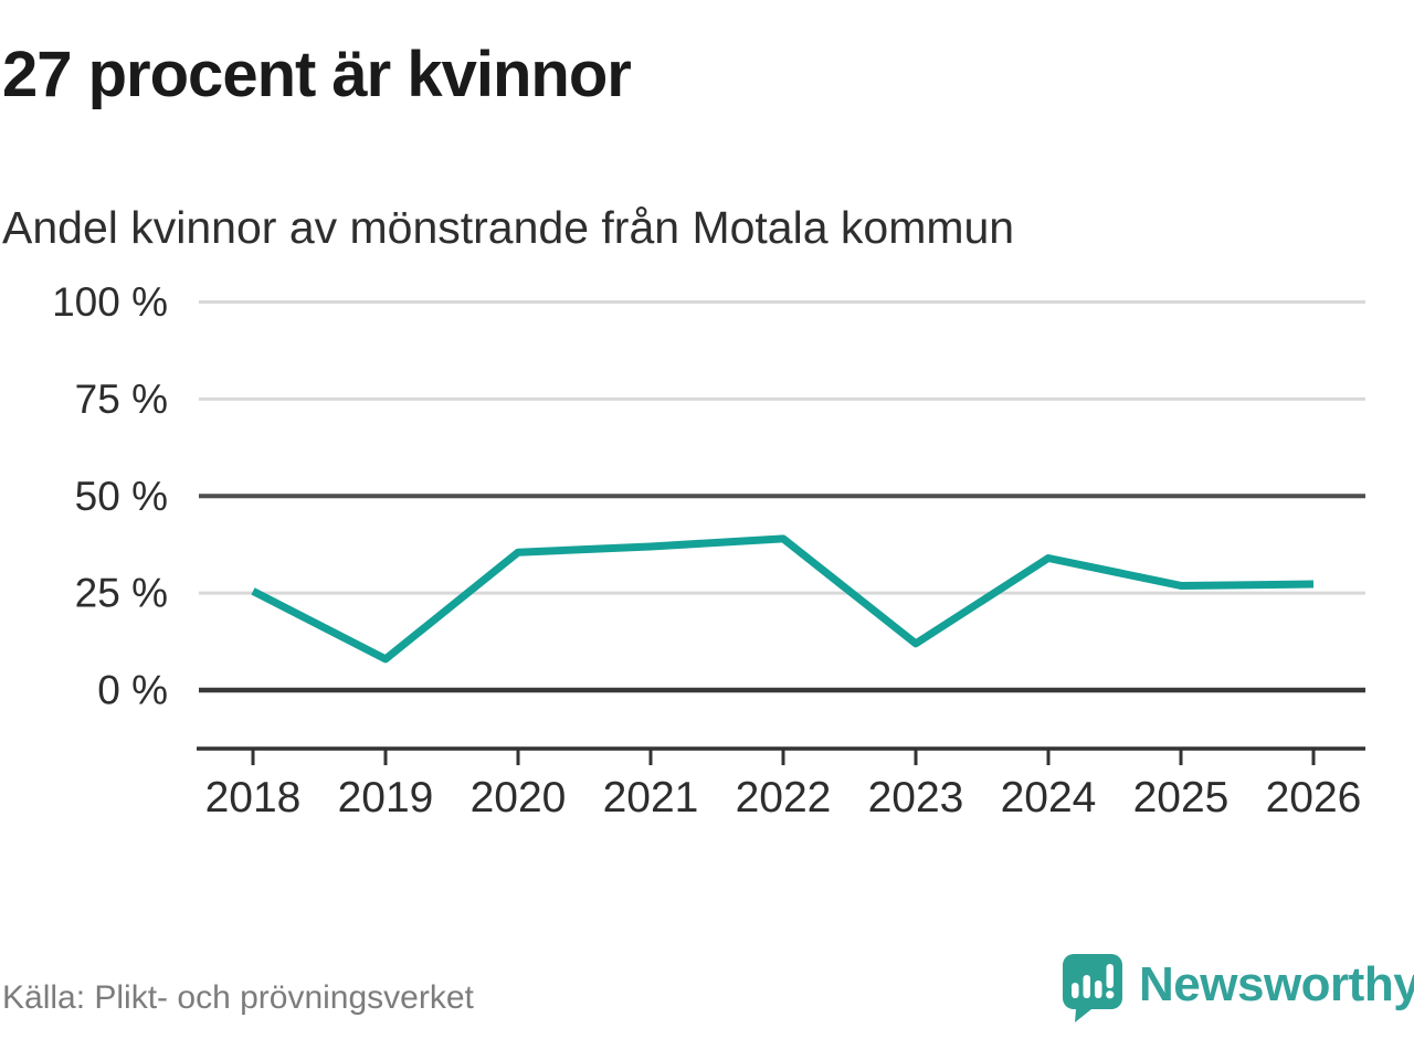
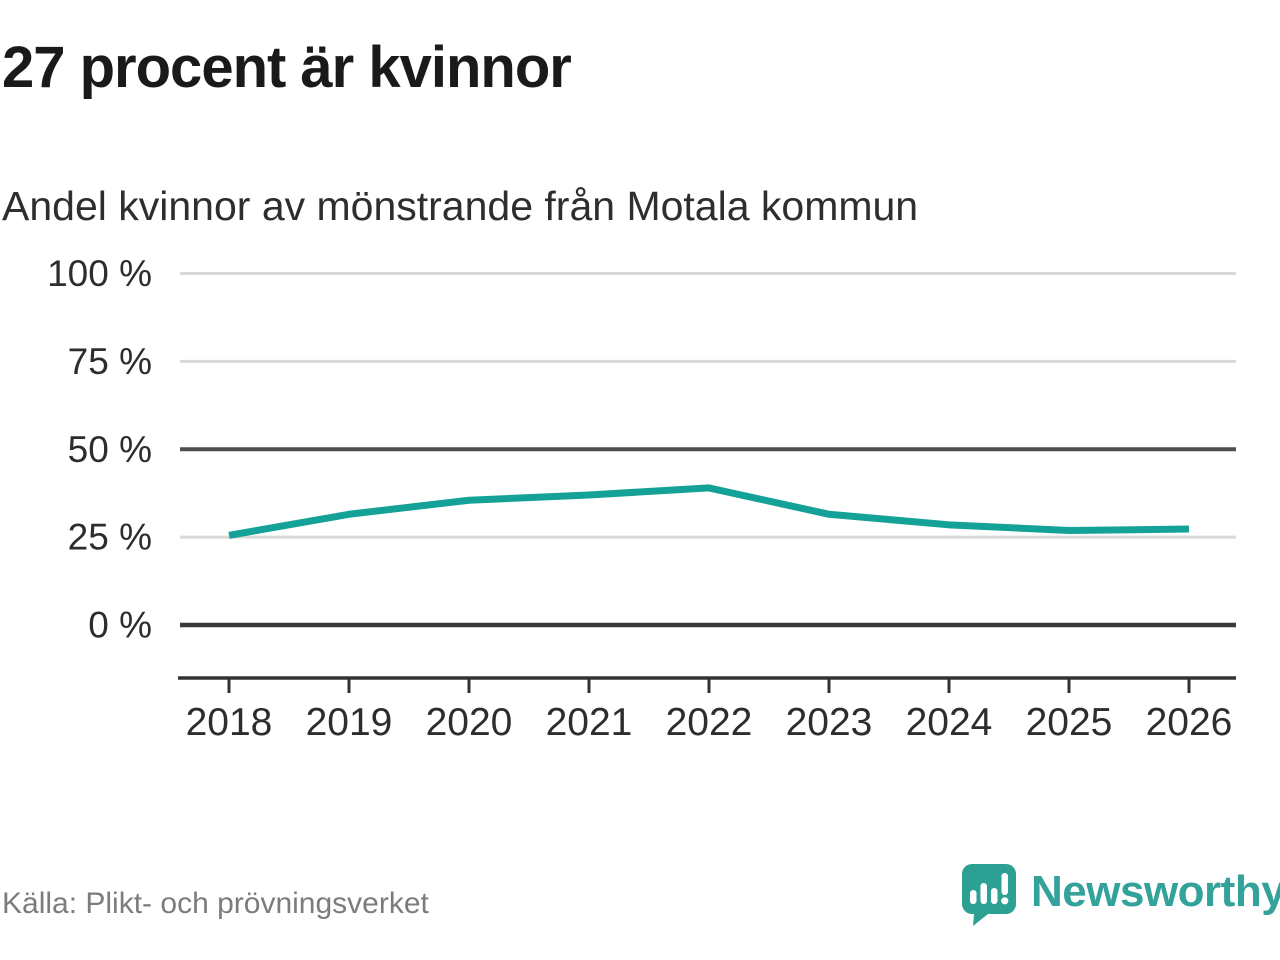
2019: 8% -> 32%
2023: 12% -> 32%
2024: 34% -> 28%
